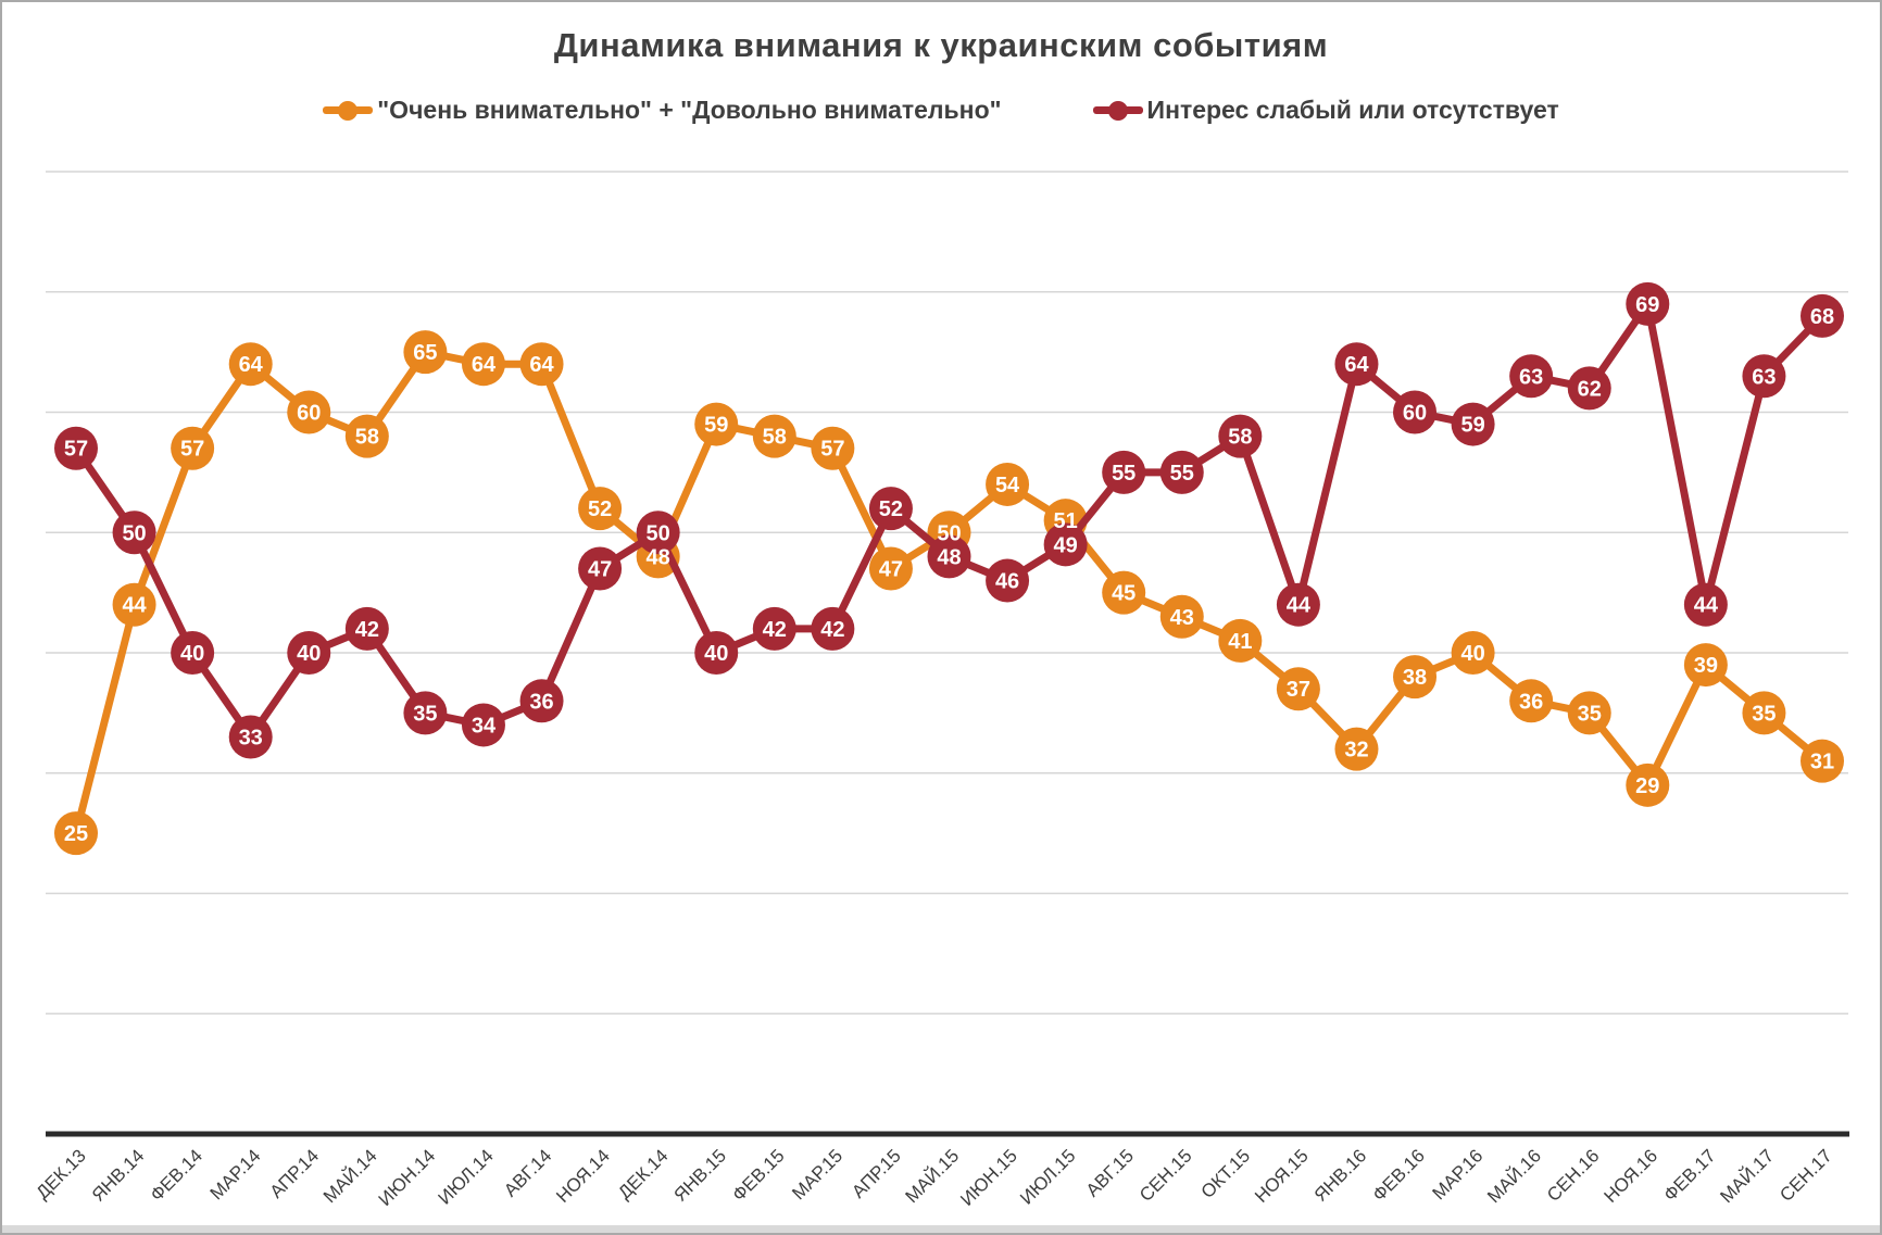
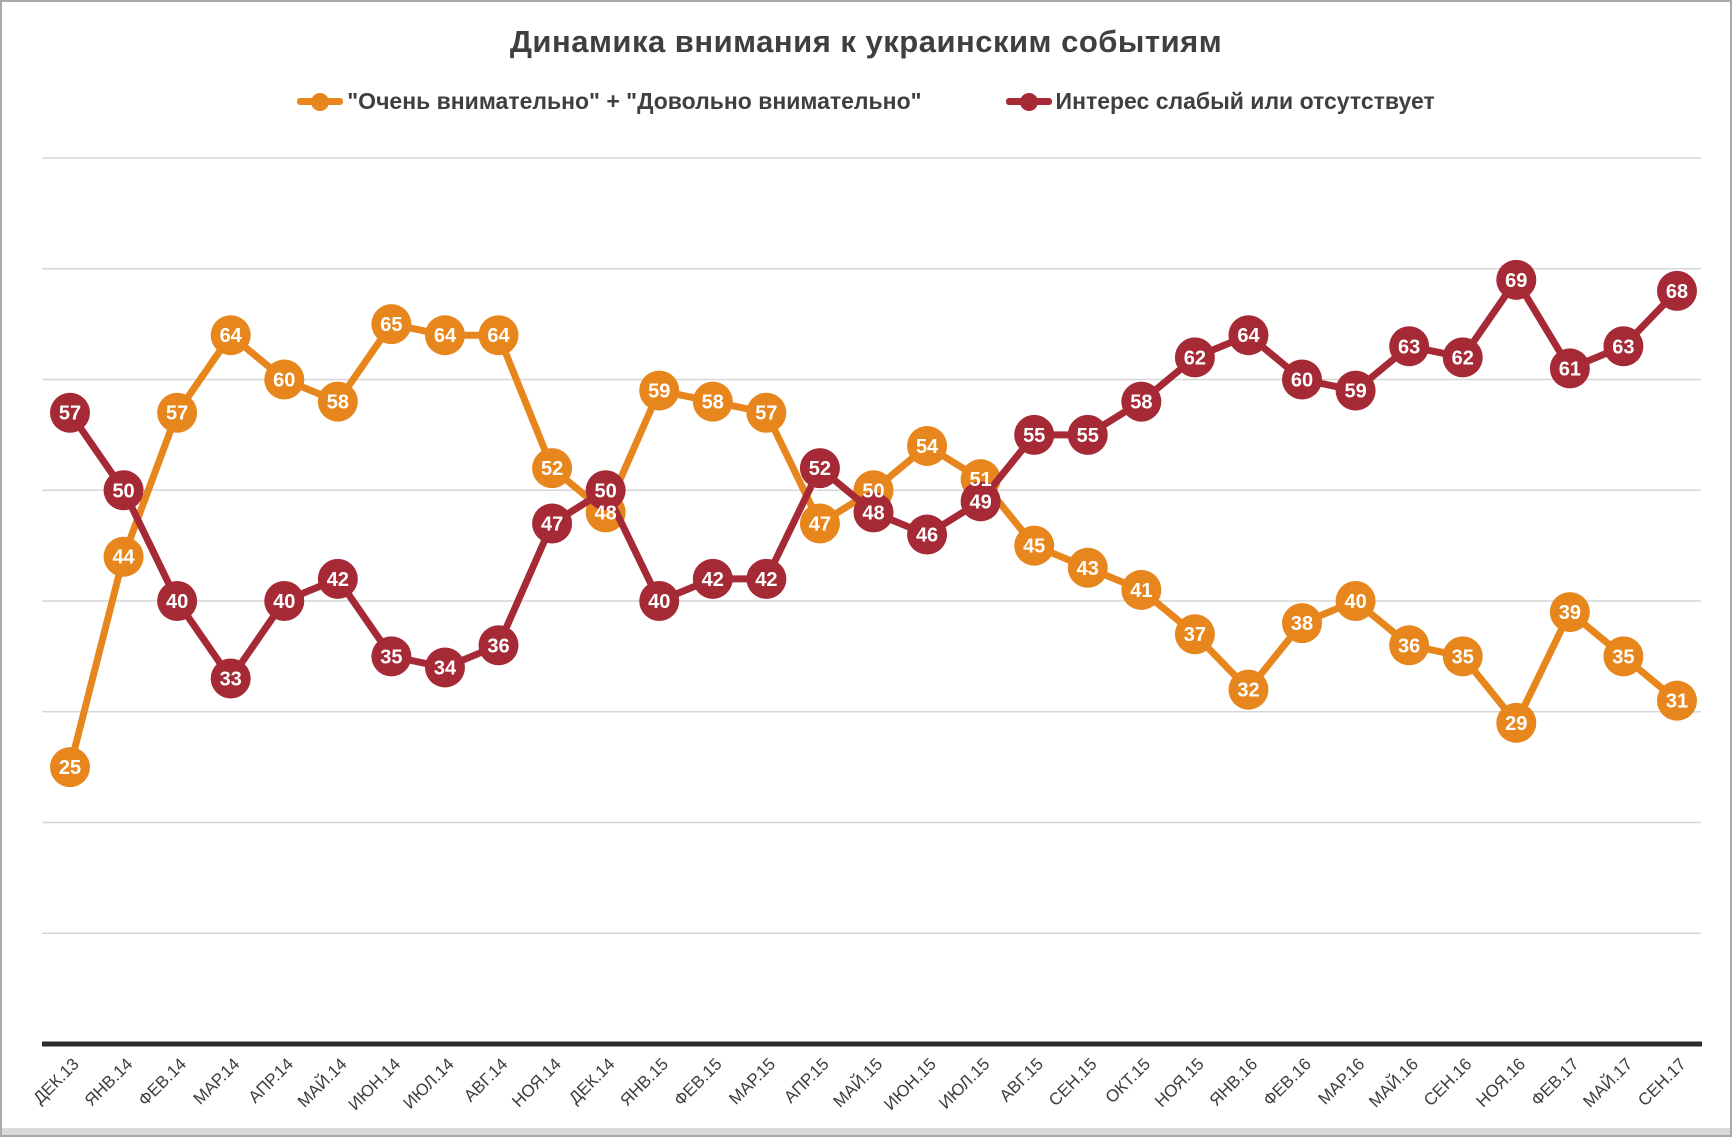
Интерес слабый или отсутствует/НОЯ.15: 44 -> 62
Интерес слабый или отсутствует/ФЕВ.17: 44 -> 61
